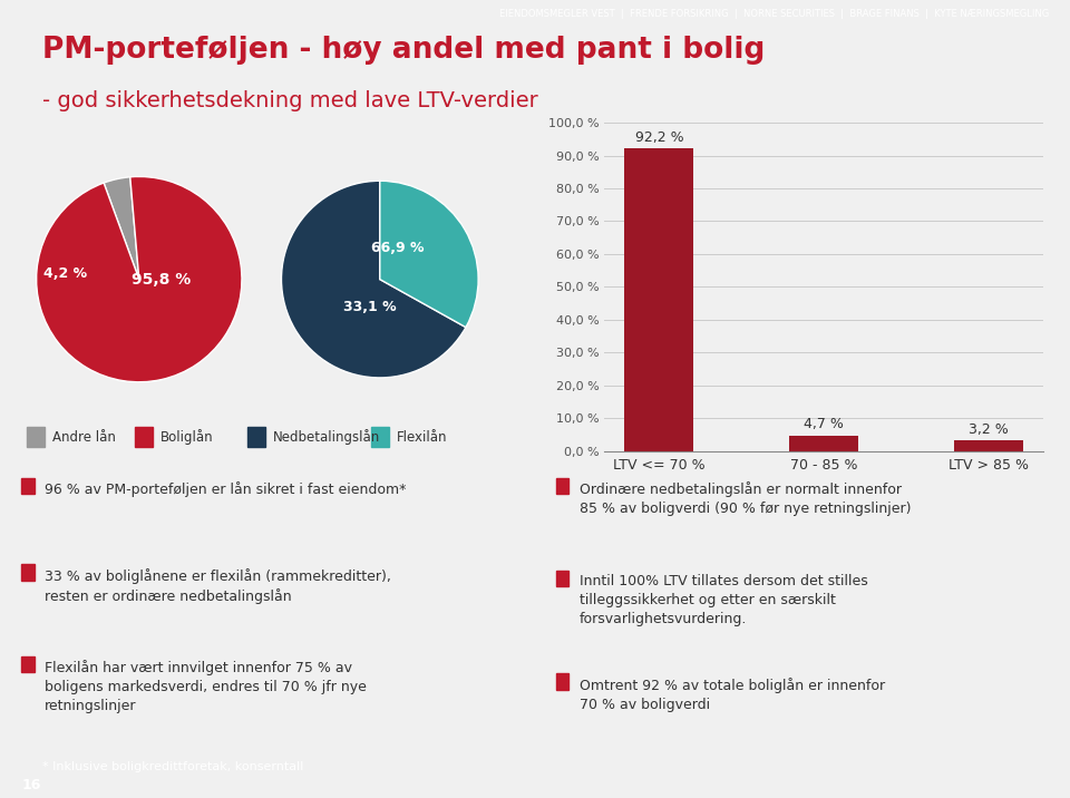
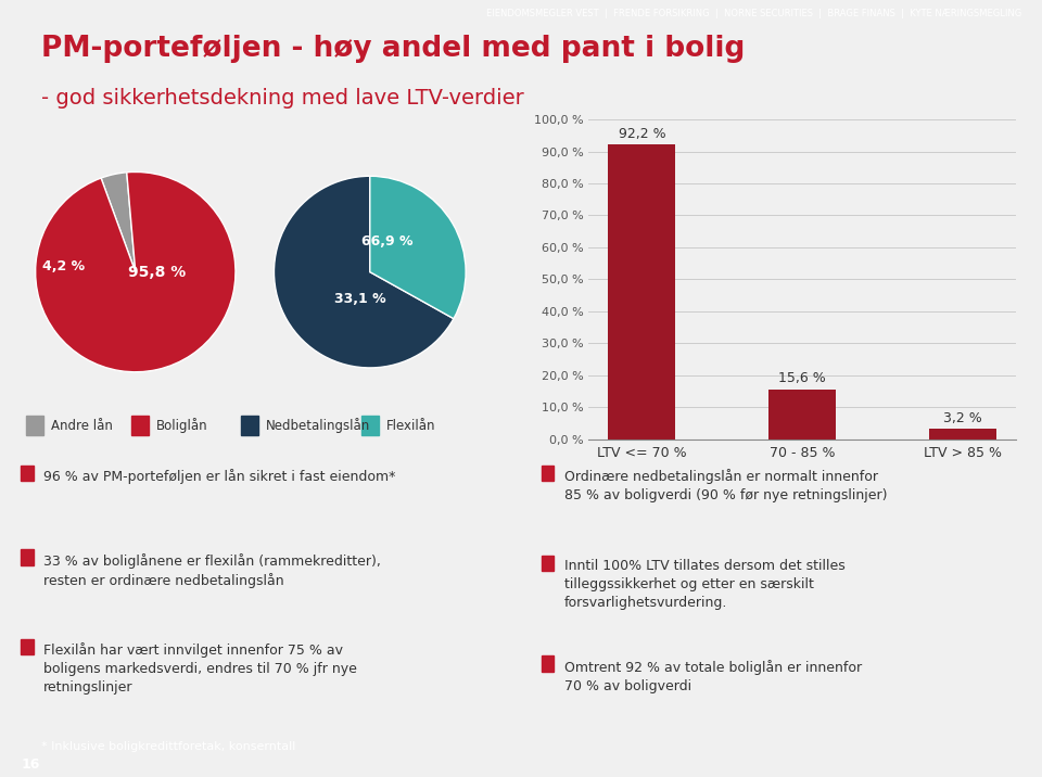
70 - 85 %: 4,7 -> 15,6
